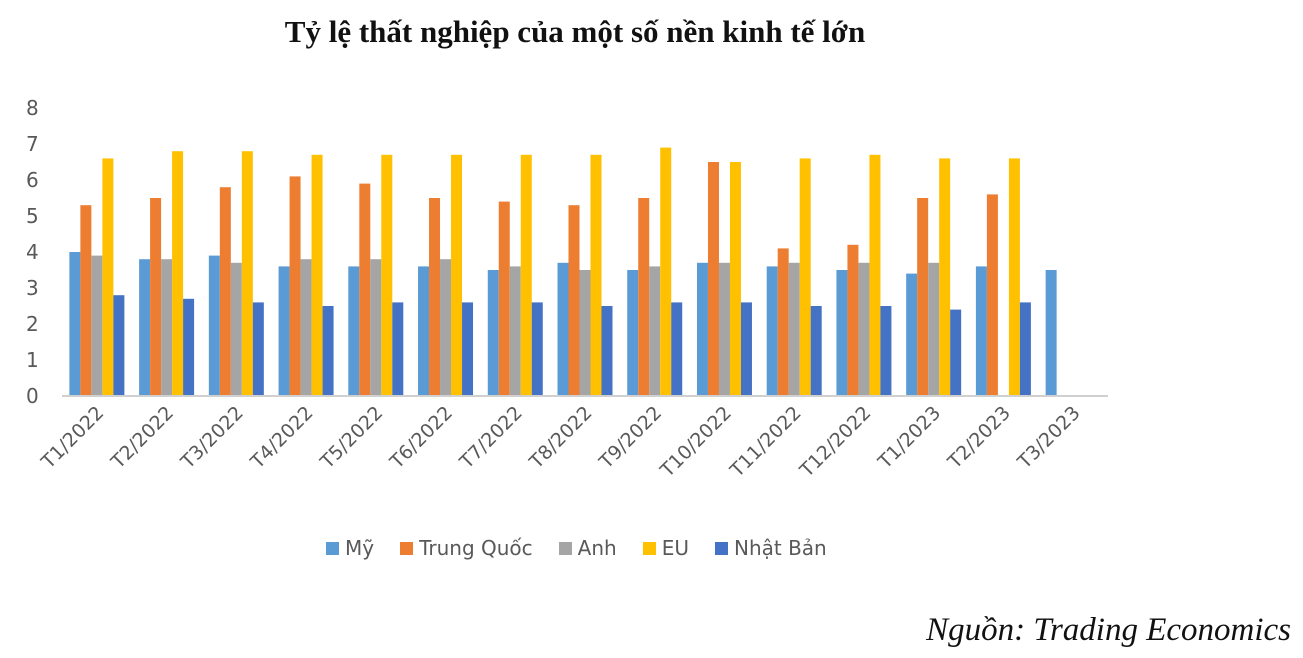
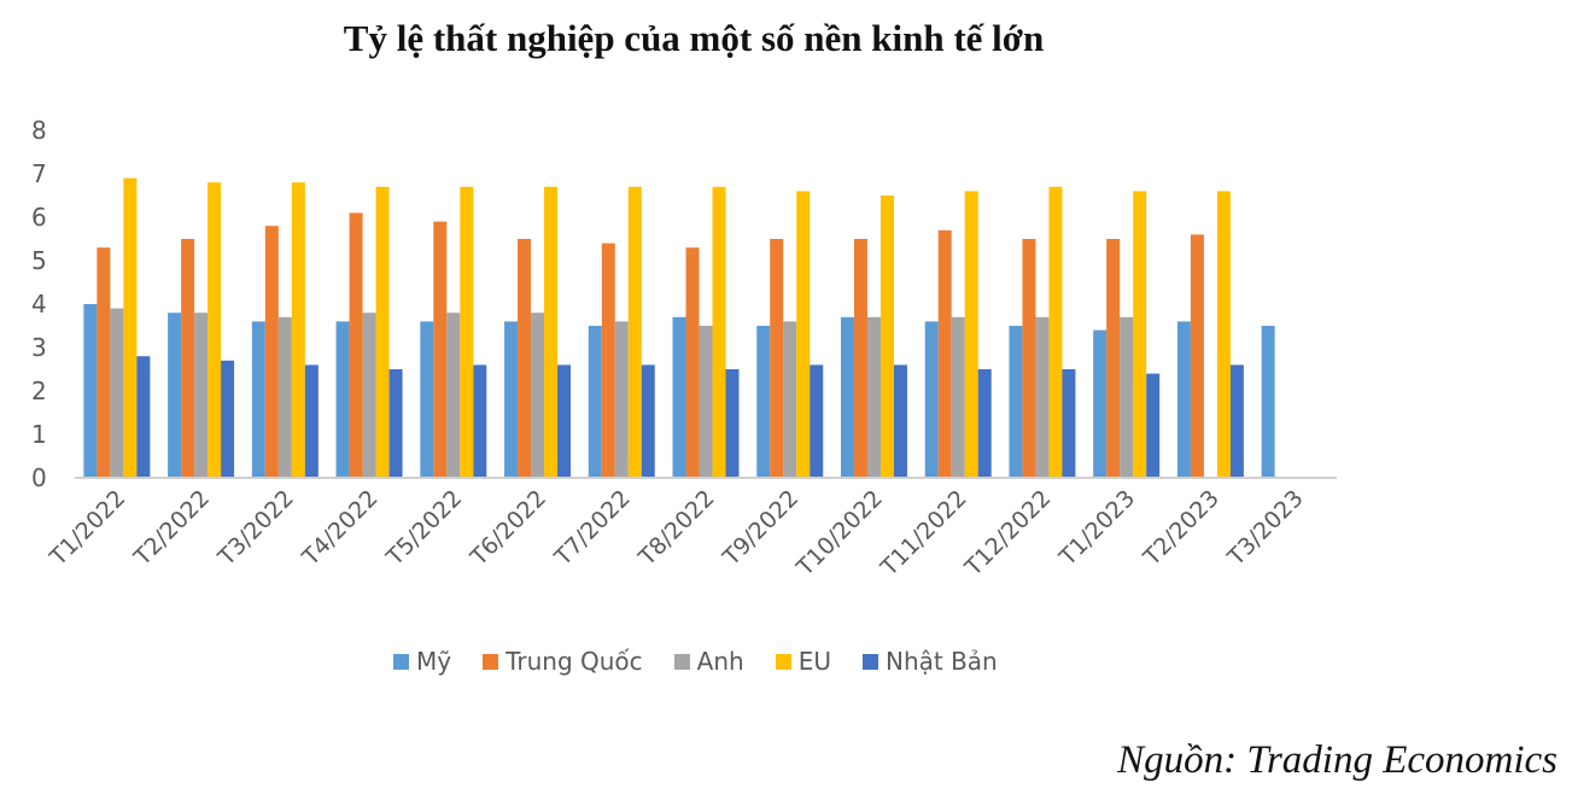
EU/T1/2022: 6.6 -> 6.9
Mỹ/T3/2022: 3.9 -> 3.6
EU/T9/2022: 6.9 -> 6.6
Trung Quốc/T10/2022: 6.5 -> 5.5
Trung Quốc/T11/2022: 4.1 -> 5.7
Trung Quốc/T12/2022: 4.2 -> 5.5
